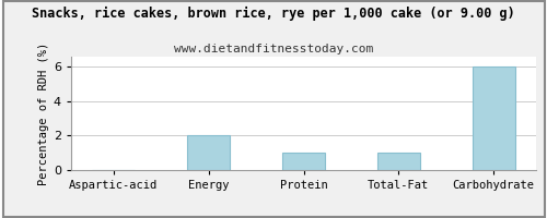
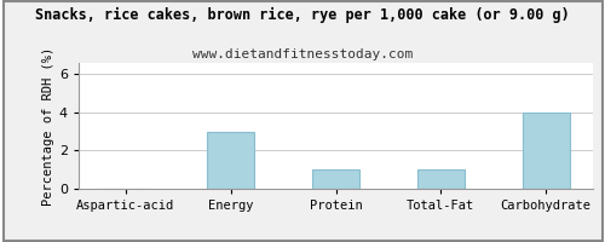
Energy: 2 -> 3
Carbohydrate: 6 -> 4
